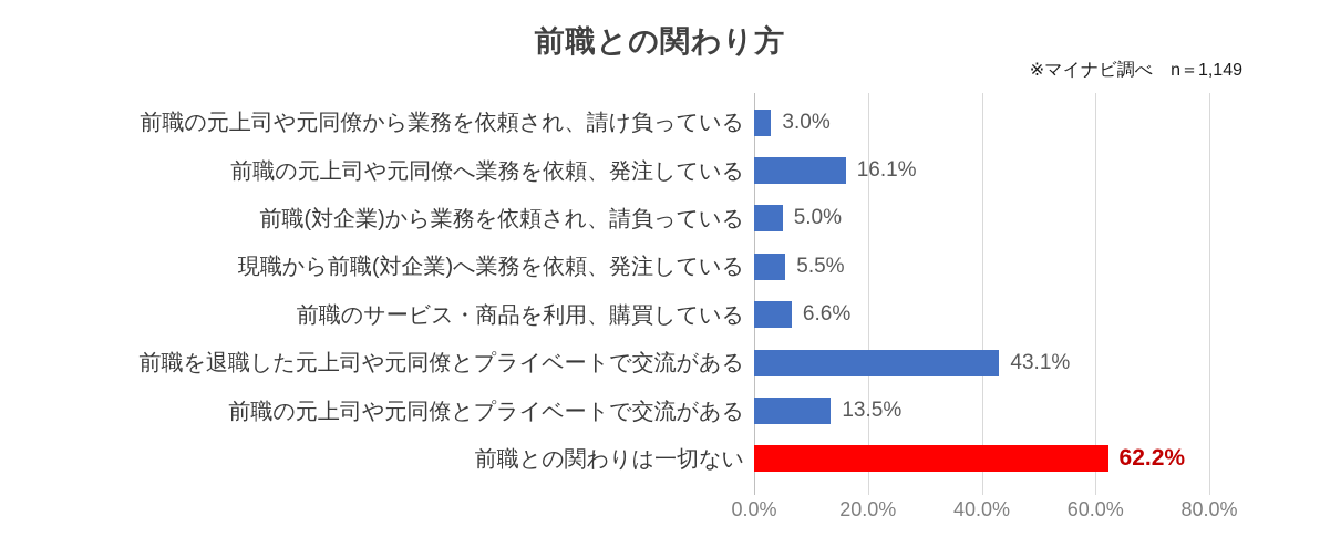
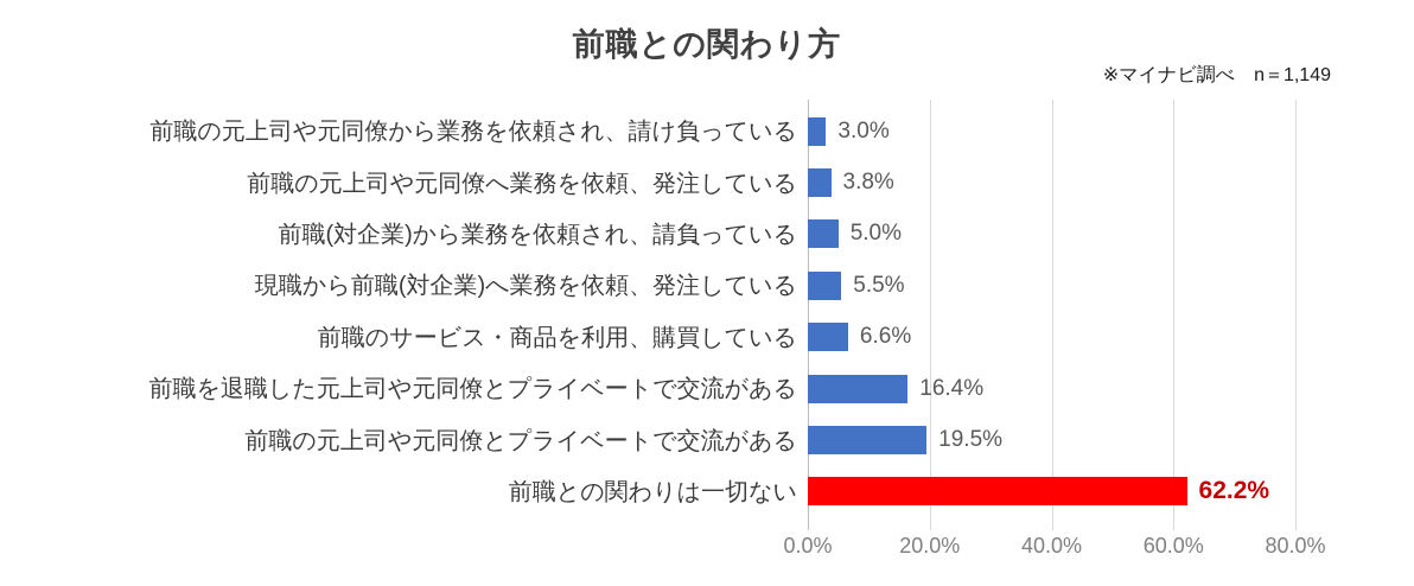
前職の元上司や元同僚へ業務を依頼、発注している: 16.1% -> 3.8%
前職を退職した元上司や元同僚とプライベートで交流がある: 43.1% -> 16.4%
前職の元上司や元同僚とプライベートで交流がある: 13.5% -> 19.5%
